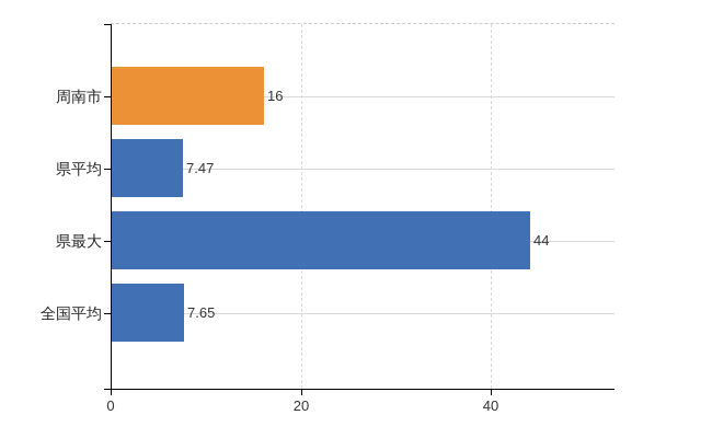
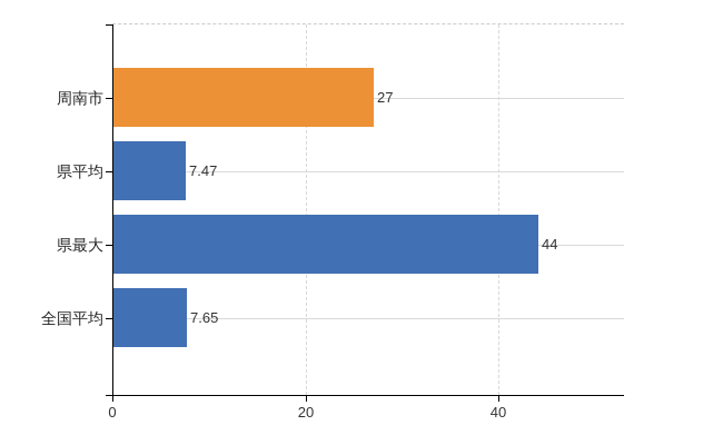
周南市: 16 -> 27
